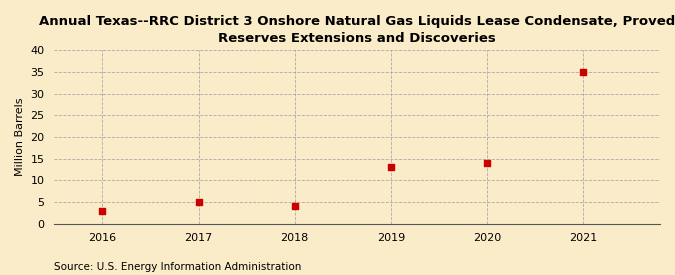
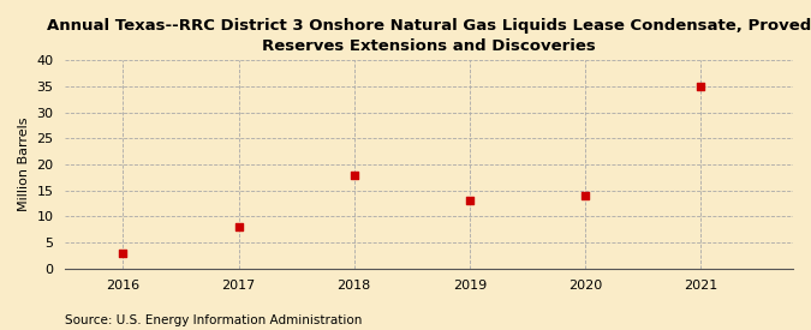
2017: 5 -> 8
2018: 4 -> 18
